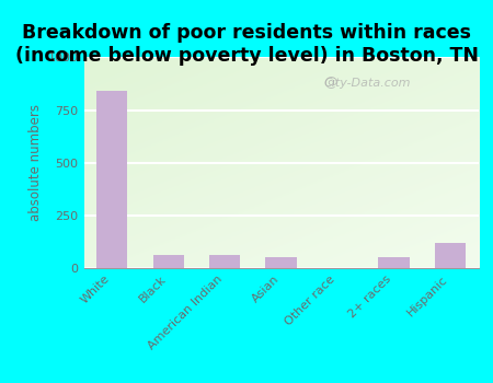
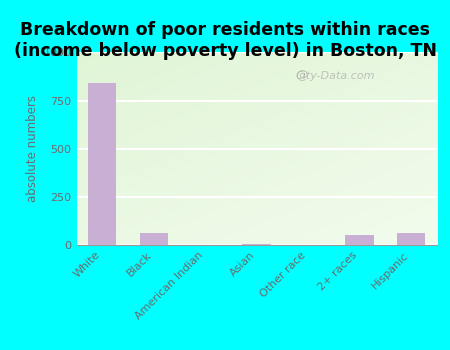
American Indian: 60 -> 0
Asian: 50 -> 0
Hispanic: 120 -> 60
